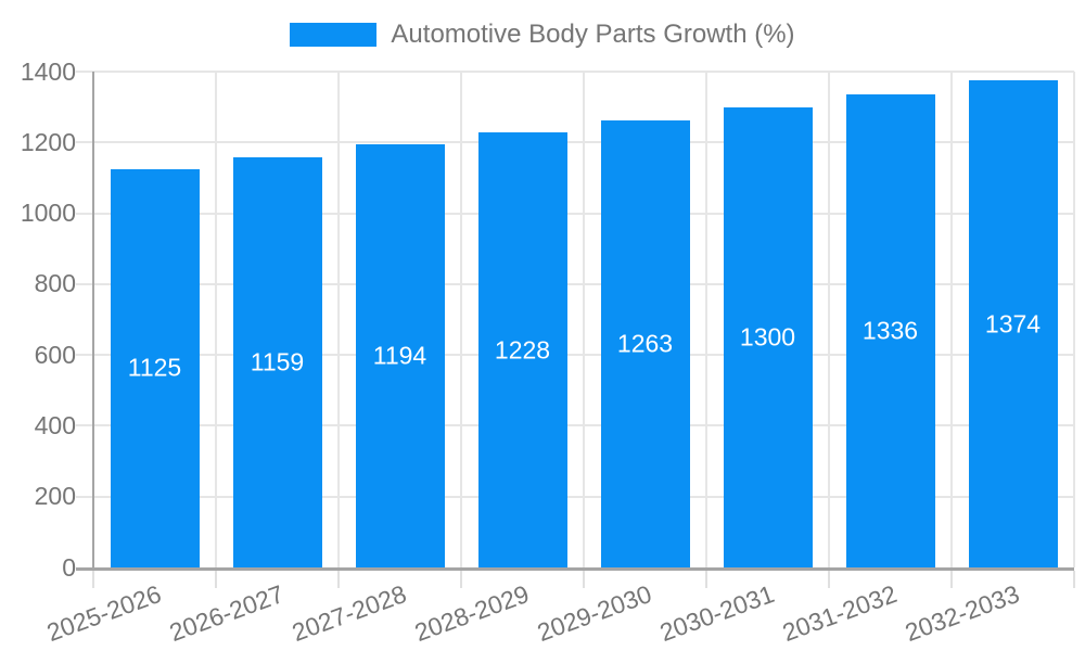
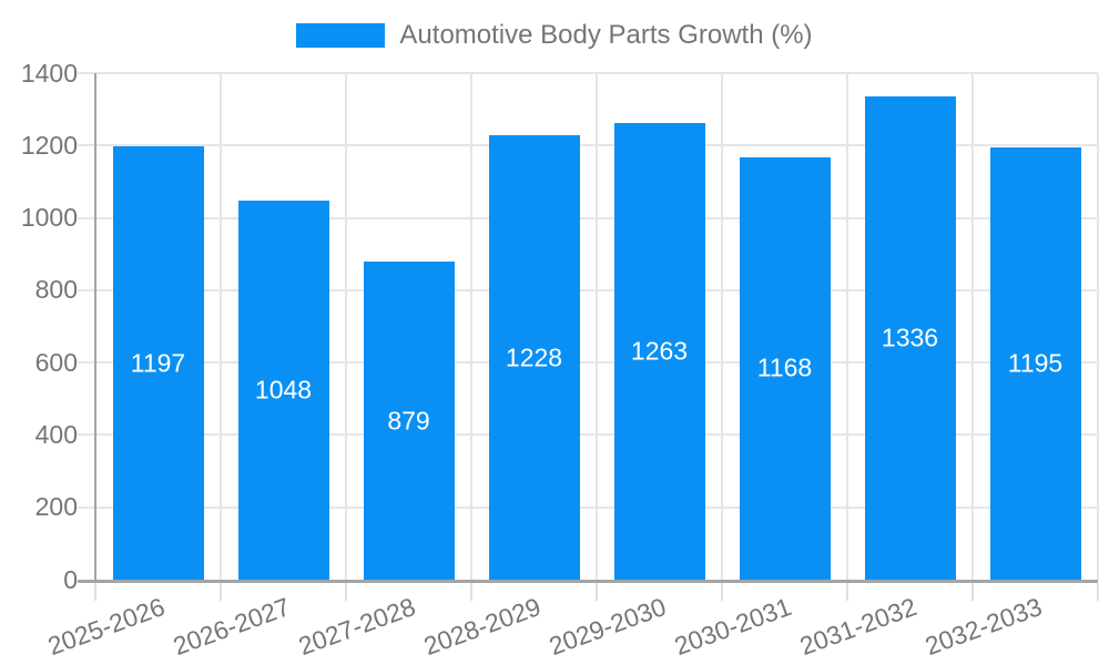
2025-2026: 1125 -> 1197
2026-2027: 1159 -> 1048
2027-2028: 1194 -> 879
2030-2031: 1300 -> 1168
2032-2033: 1374 -> 1195
